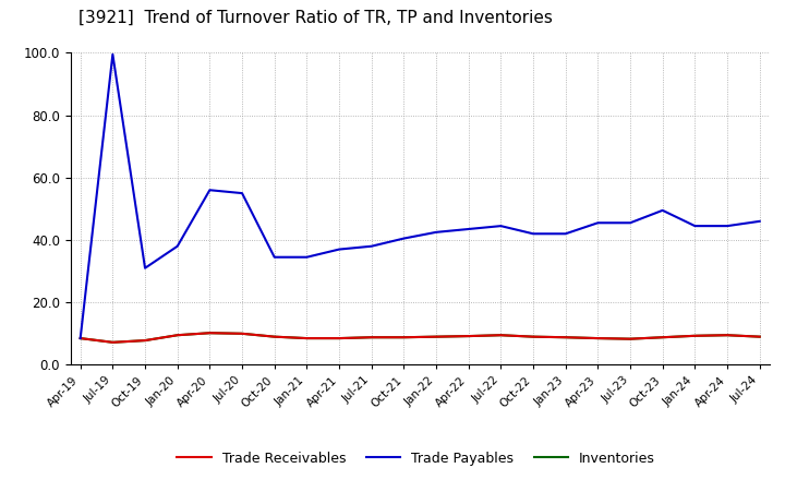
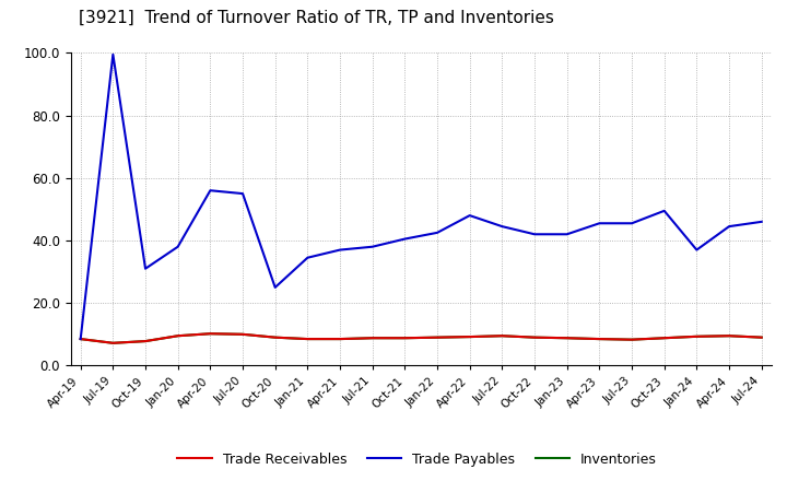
Trade Payables/Oct-20: 34.5 -> 25.0
Trade Payables/Apr-22: 43.5 -> 48.0
Trade Payables/Jan-24: 44.5 -> 37.0
